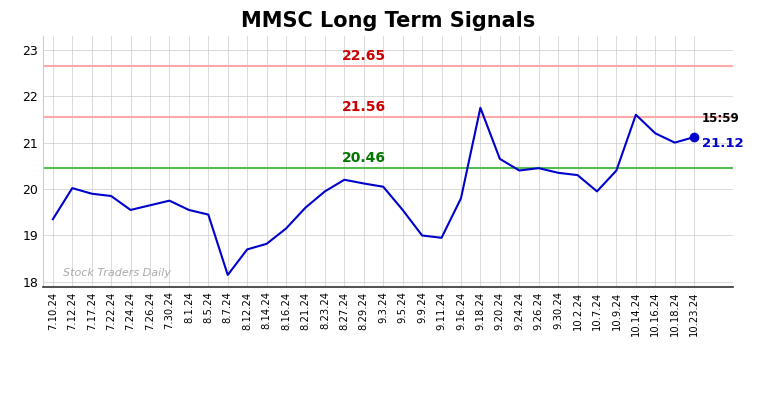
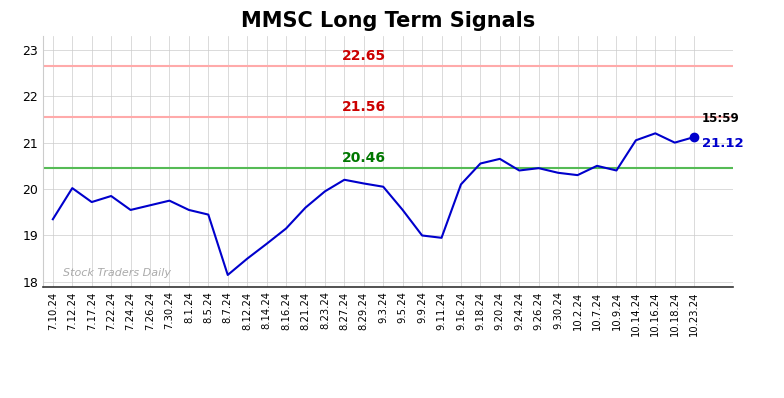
7.17.24: 19.90 -> 19.72
8.12.24: 18.70 -> 18.50
9.16.24: 19.80 -> 20.10
9.18.24: 21.75 -> 20.55
10.7.24: 19.95 -> 20.50
10.14.24: 21.60 -> 21.05
